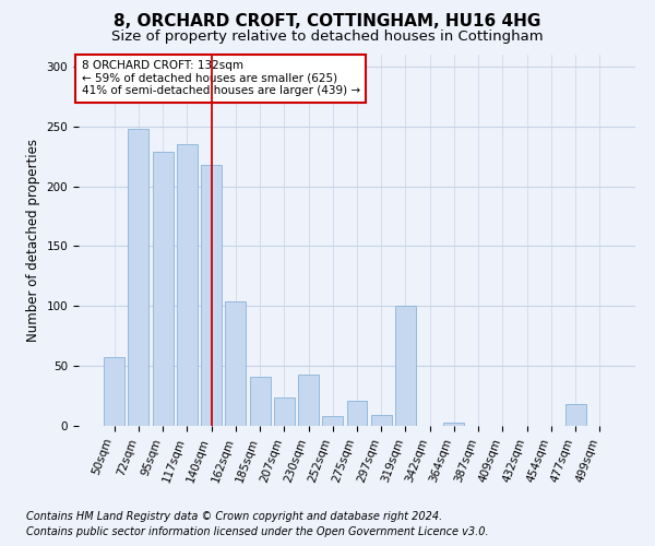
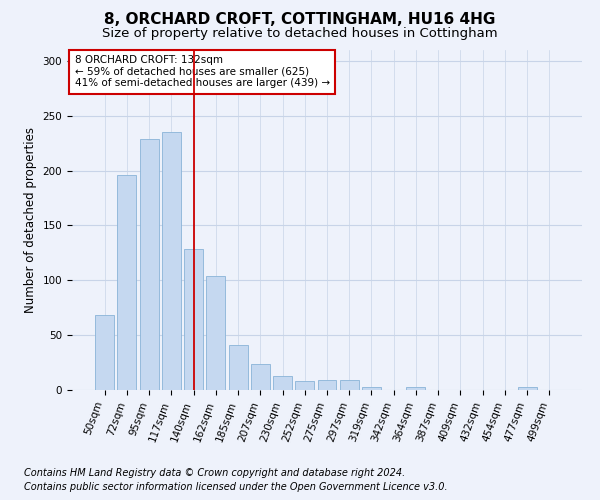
50sqm: 57 -> 68
72sqm: 248 -> 196
140sqm: 218 -> 129
230sqm: 43 -> 13
275sqm: 21 -> 9
319sqm: 100 -> 3
477sqm: 18 -> 3
